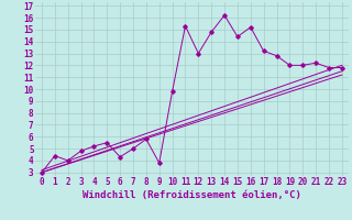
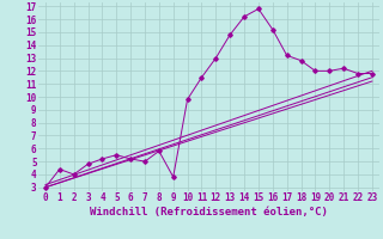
6: 4.3 -> 5.2
11: 15.3 -> 11.5
15: 14.4 -> 16.8
